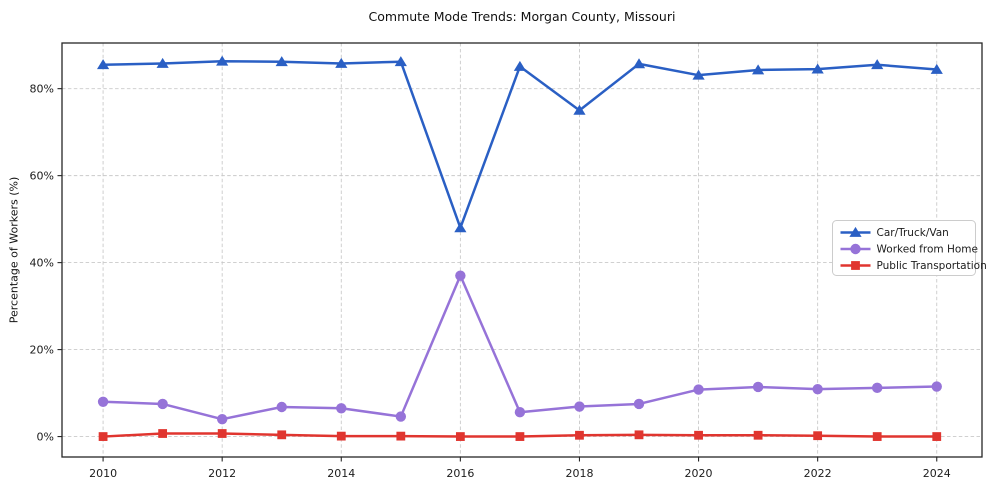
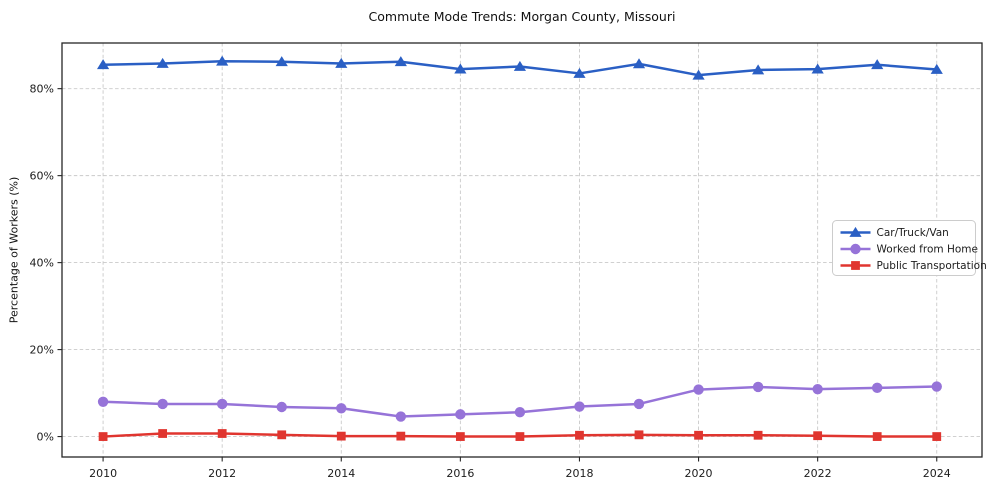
Worked from Home/2012: 4% -> 8%
Car/Truck/Van/2016: 48% -> 84%
Worked from Home/2016: 37% -> 5%
Car/Truck/Van/2018: 75% -> 84%
